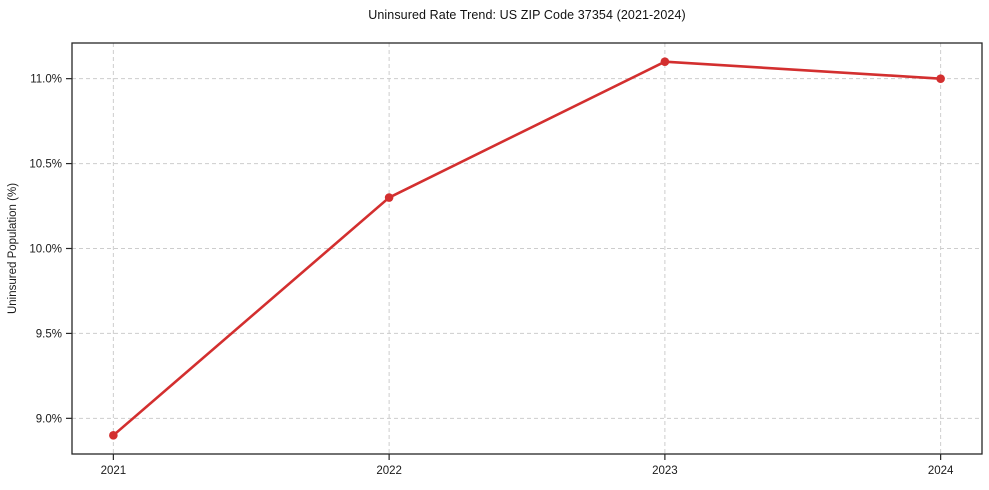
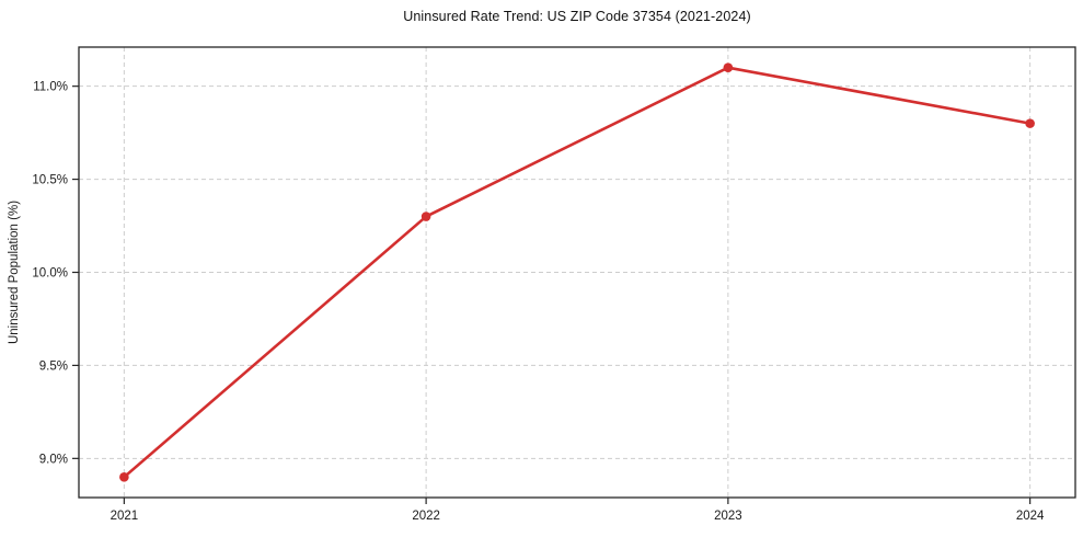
2024: 11.0% -> 10.8%
